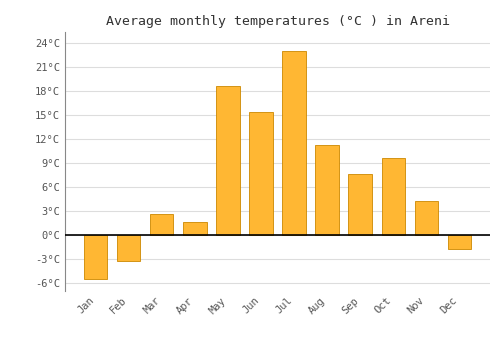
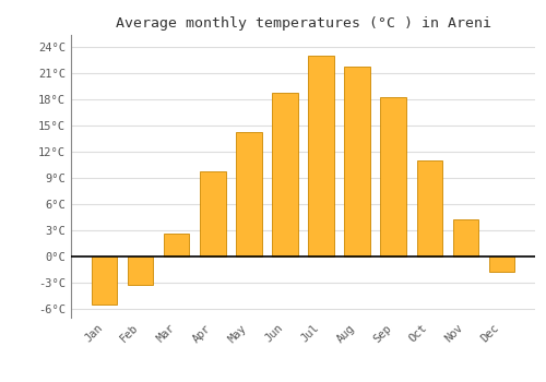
Apr: 1.6°C -> 9.8°C
May: 18.6°C -> 14.3°C
Jun: 15.4°C -> 18.8°C
Aug: 11.2°C -> 21.8°C
Sep: 7.6°C -> 18.3°C
Oct: 9.6°C -> 11.0°C
